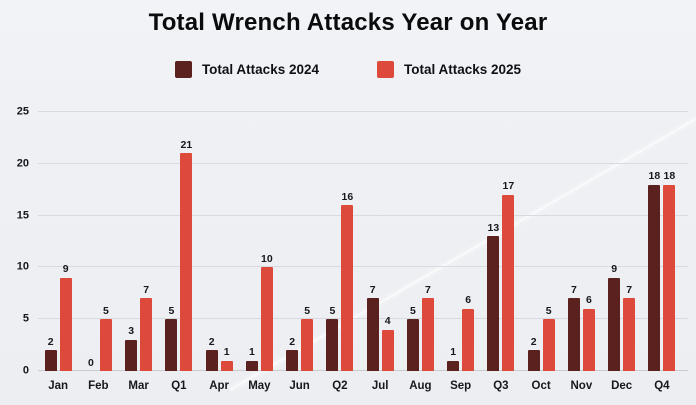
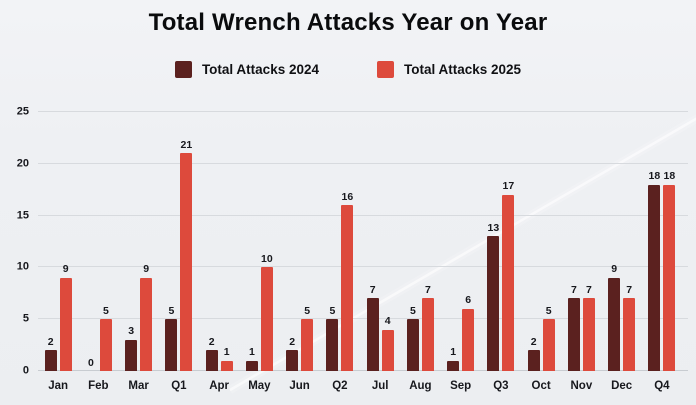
Total Attacks 2025/Mar: 7 -> 9
Total Attacks 2025/Nov: 6 -> 7
